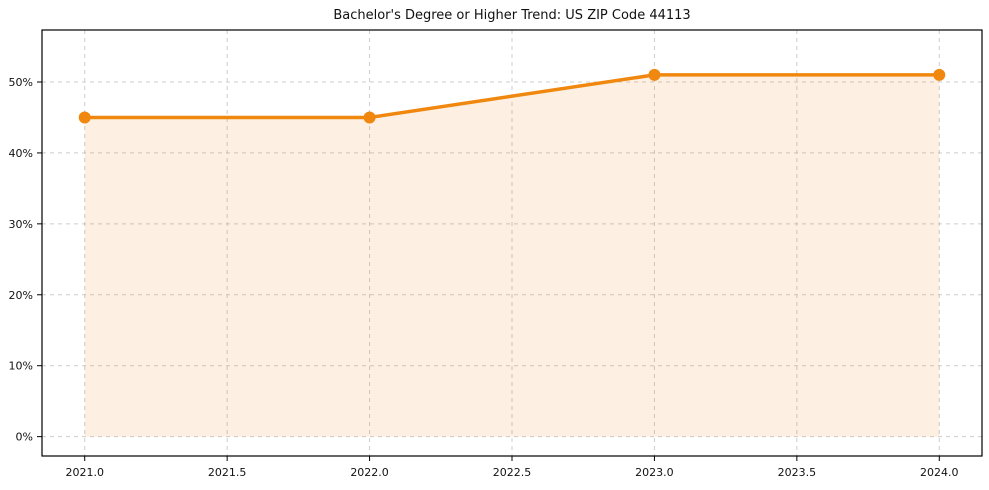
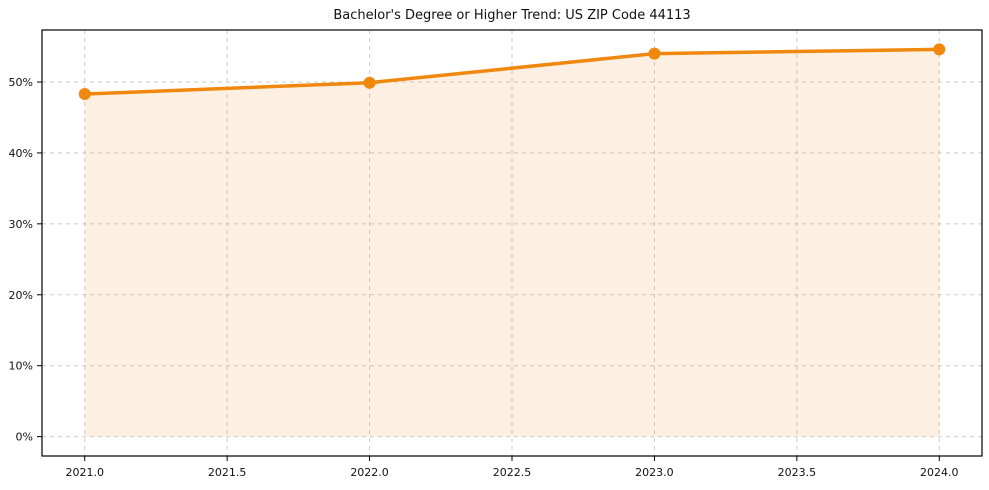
2021.0: 45% -> 48%
2022.0: 45% -> 50%
2023.0: 51% -> 54%
2024.0: 51% -> 55%
